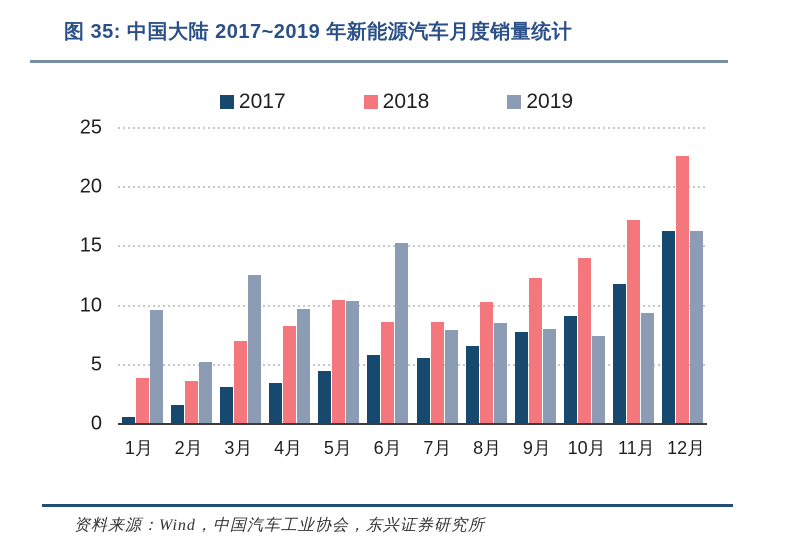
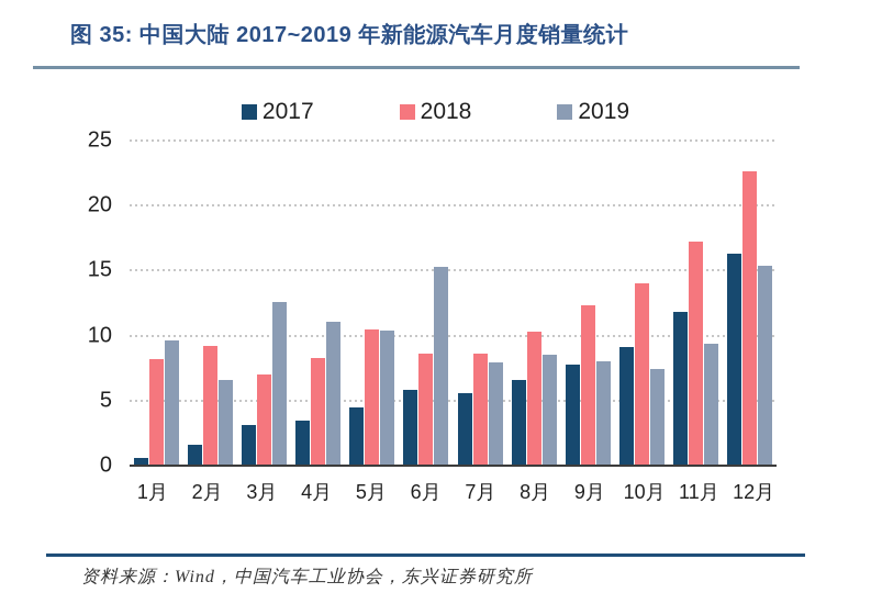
2018/1月: 3.9 -> 8.2
2018/2月: 3.6 -> 9.2
2019/2月: 5.2 -> 6.6
2019/4月: 9.7 -> 11.1
2019/12月: 16.3 -> 15.4
